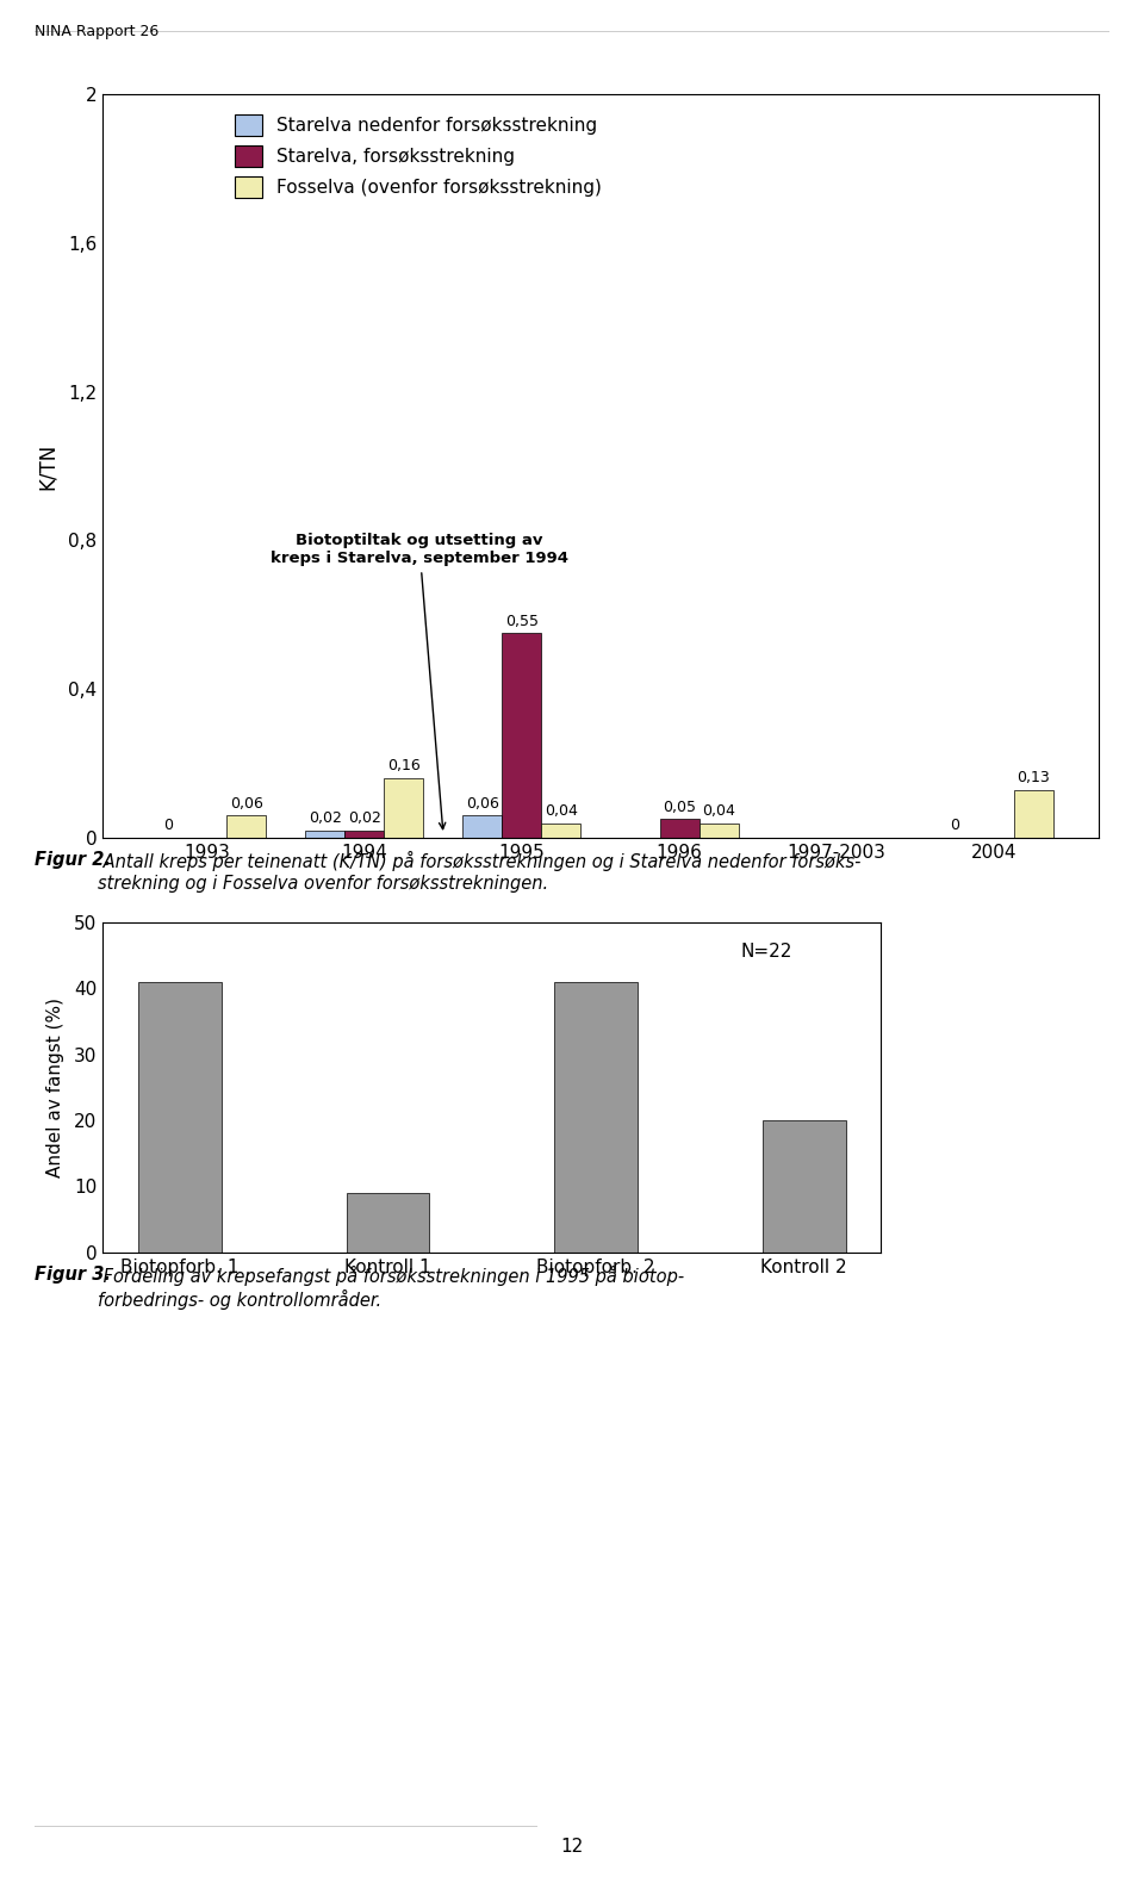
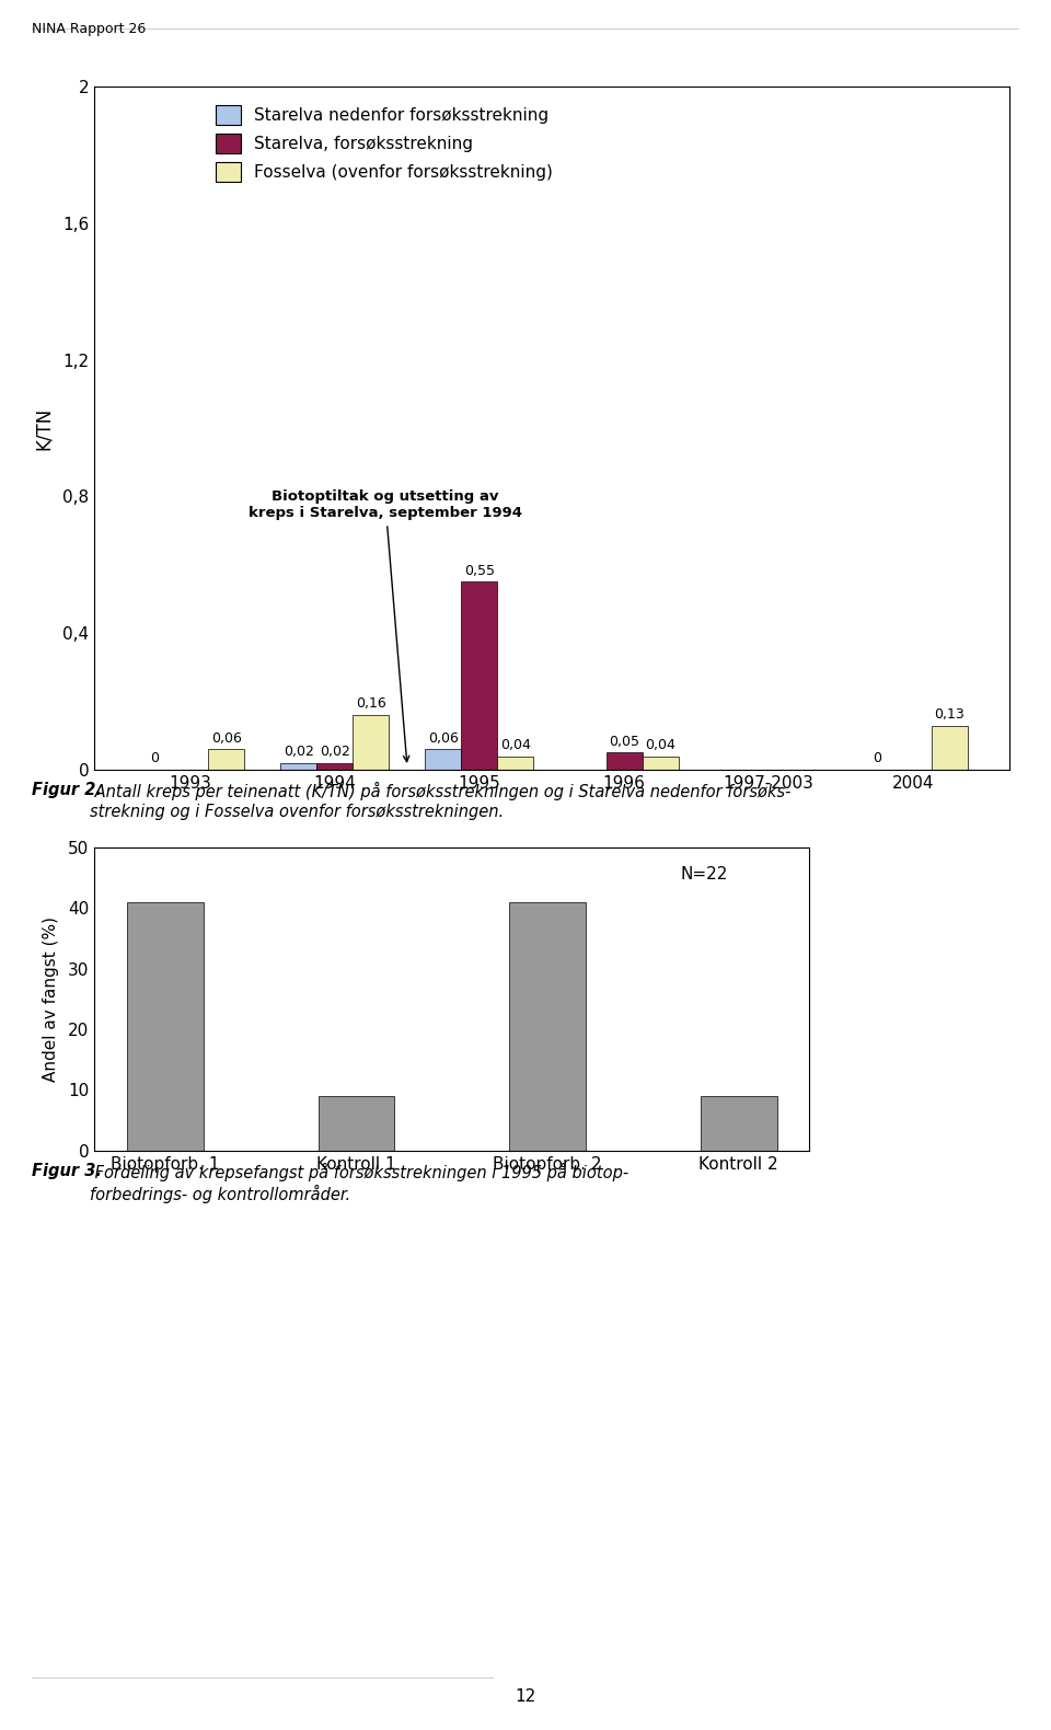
Kontroll 2: 20 -> 9
